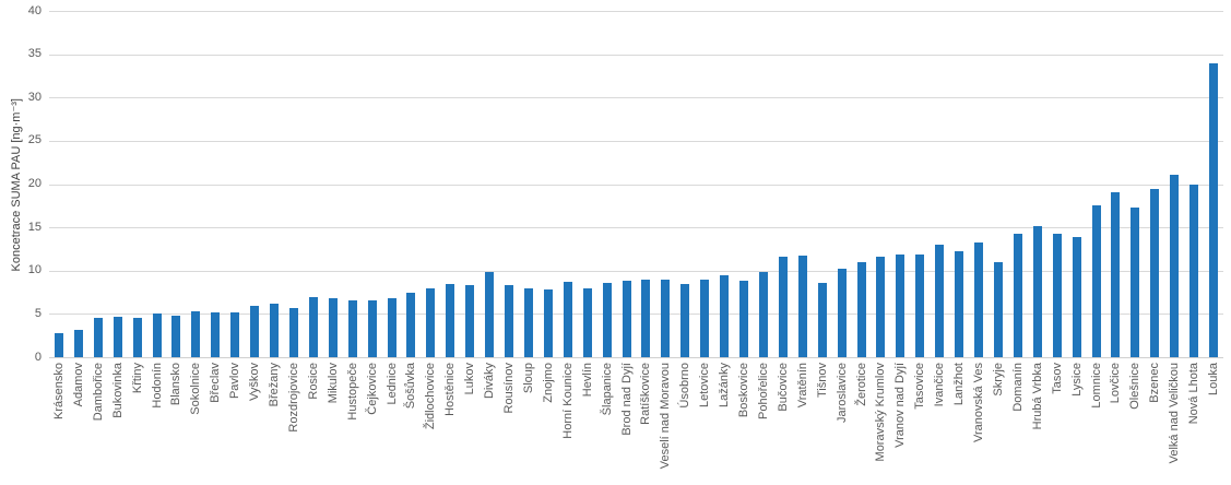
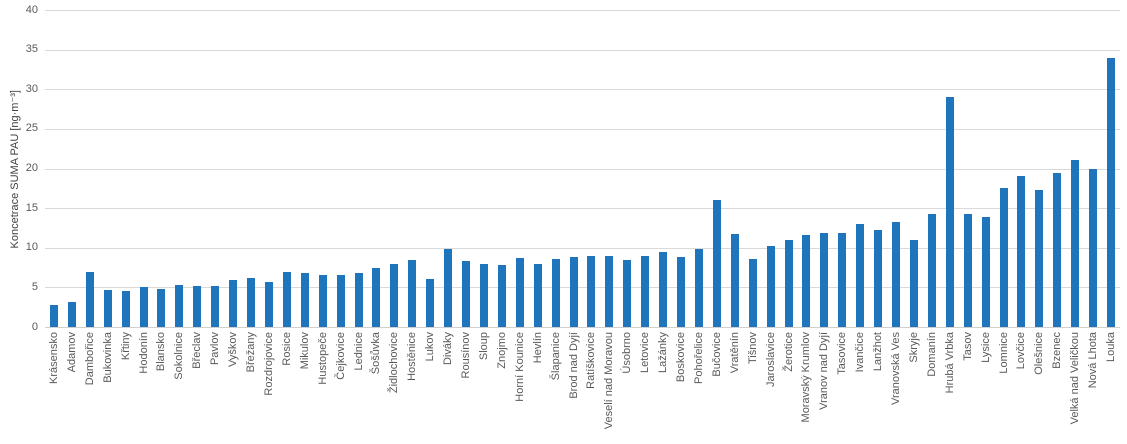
Dambořice: 4 -> 7
Lukov: 8 -> 6
Bučovice: 12 -> 16
Hrubá Vrbka: 15 -> 29
